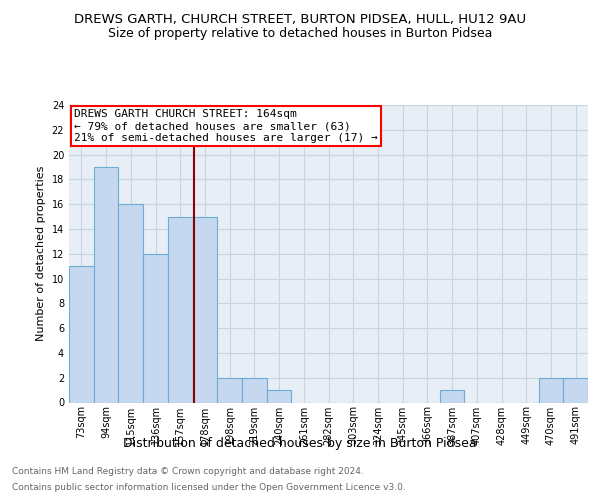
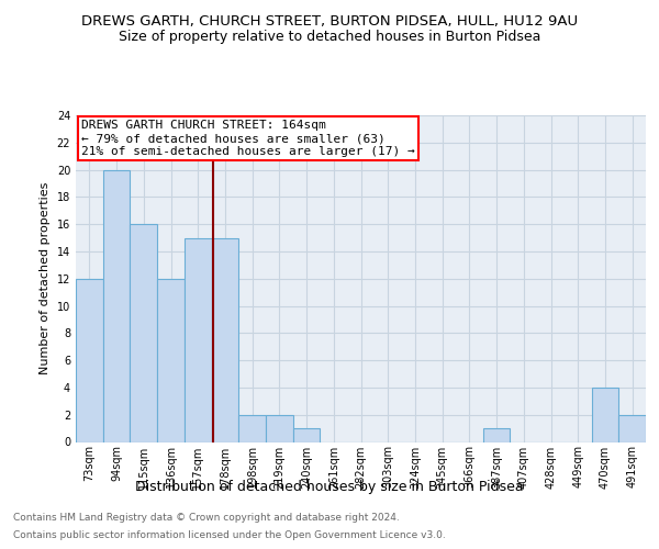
73sqm: 11 -> 12
94sqm: 19 -> 20
470sqm: 2 -> 4
